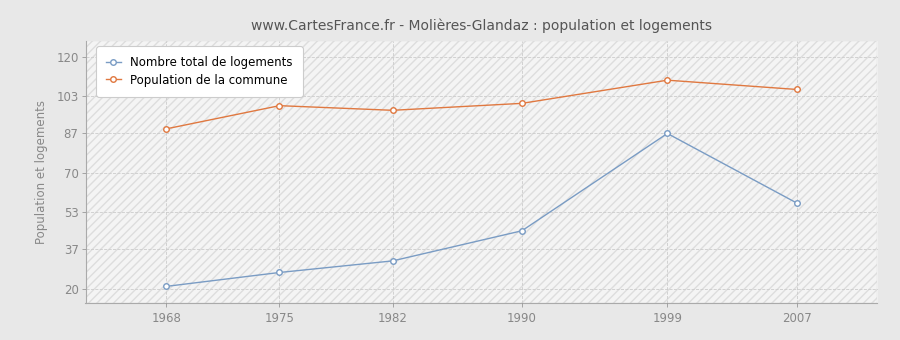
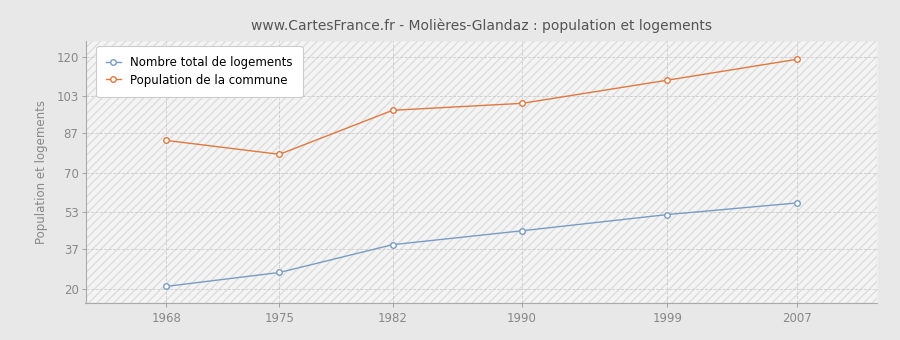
Population de la commune/1968: 89 -> 84
Population de la commune/1975: 99 -> 78
Nombre total de logements/1982: 32 -> 39
Nombre total de logements/1999: 87 -> 52
Population de la commune/2007: 106 -> 119
